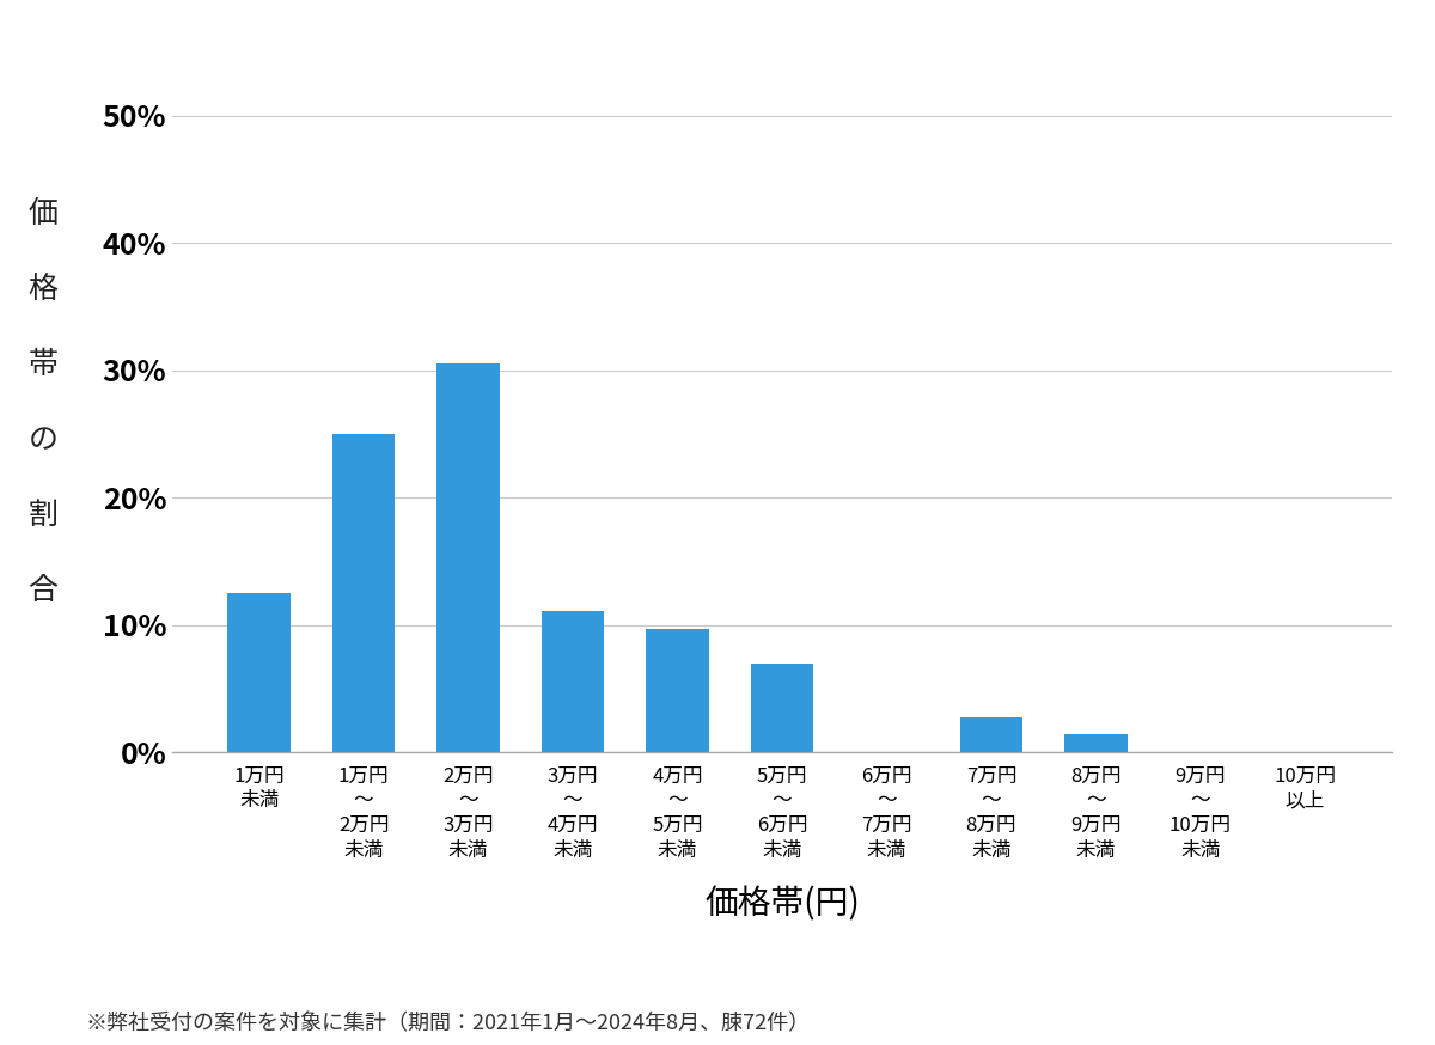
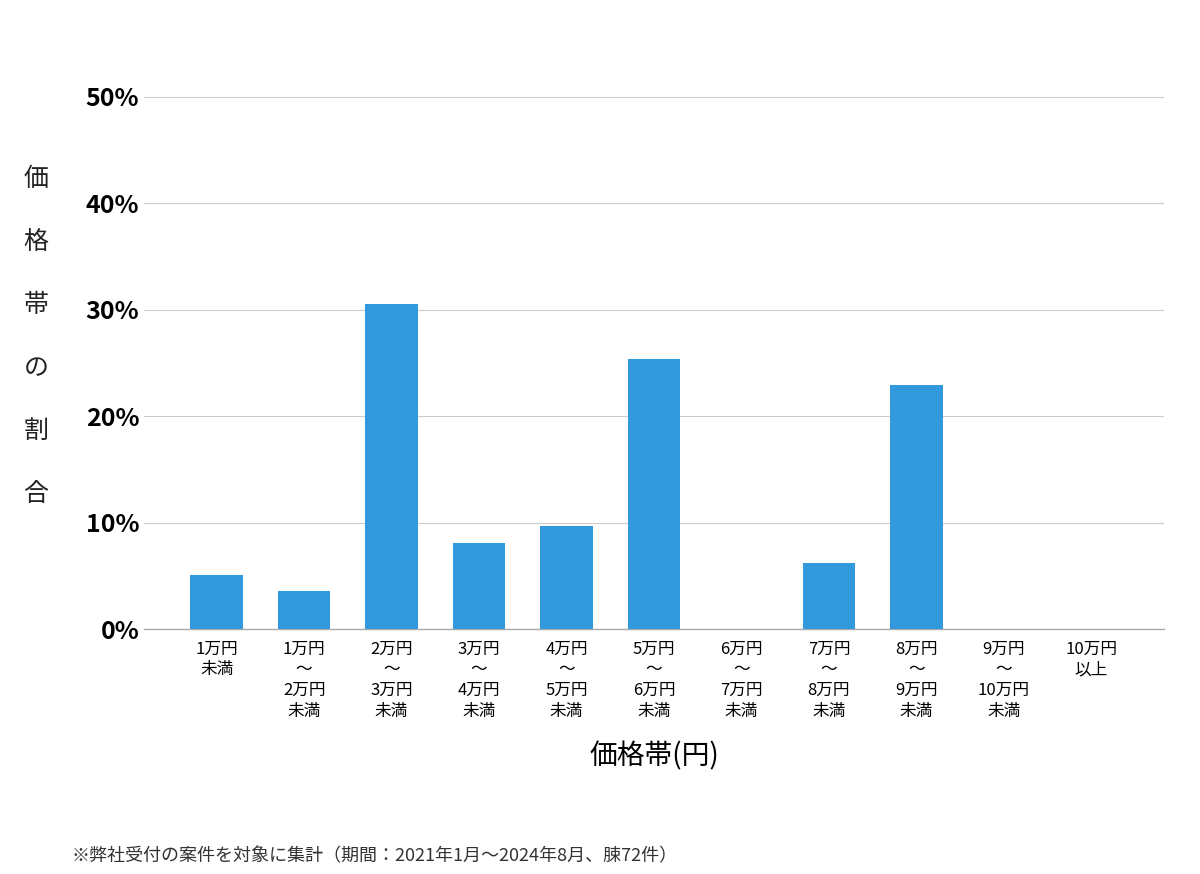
1万円 未満: 12.5% -> 5.1%
1万円 ～ 2万円 未満: 25.0% -> 3.6%
3万円 ～ 4万円 未満: 11.1% -> 8.1%
5万円 ～ 6万円 未満: 6.9% -> 25.4%
7万円 ～ 8万円 未満: 2.8% -> 6.2%
8万円 ～ 9万円 未満: 1.4% -> 22.9%
